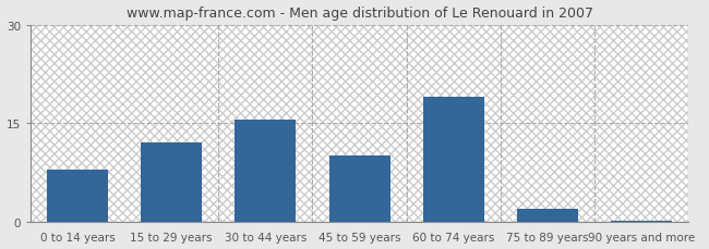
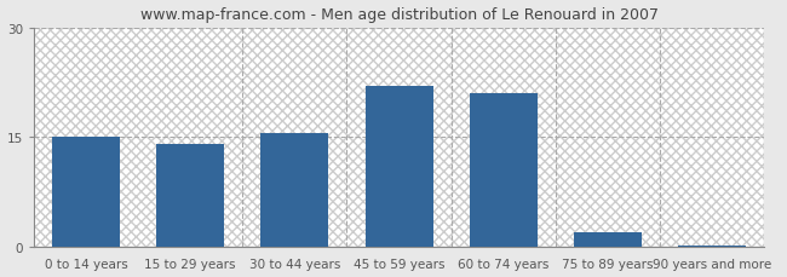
0 to 14 years: 8.0 -> 15.0
15 to 29 years: 12.0 -> 14.0
45 to 59 years: 10.0 -> 22.0
60 to 74 years: 19.0 -> 21.0
